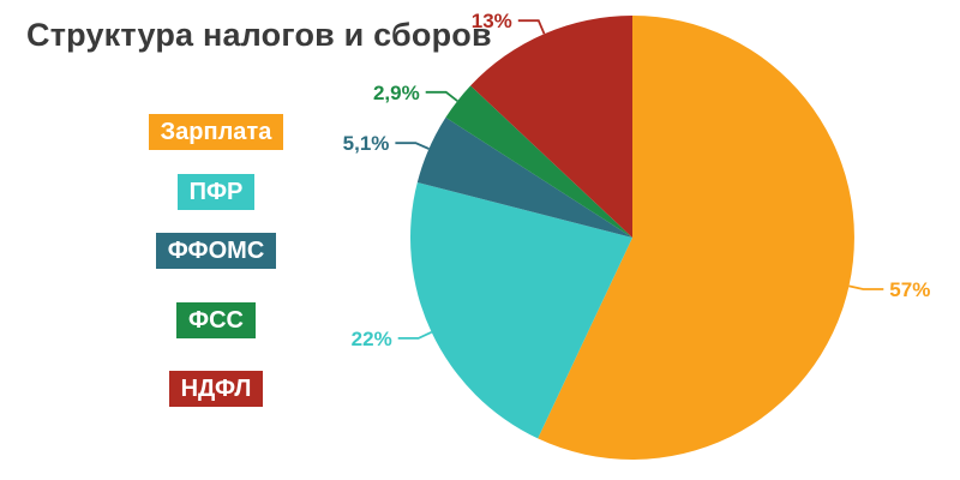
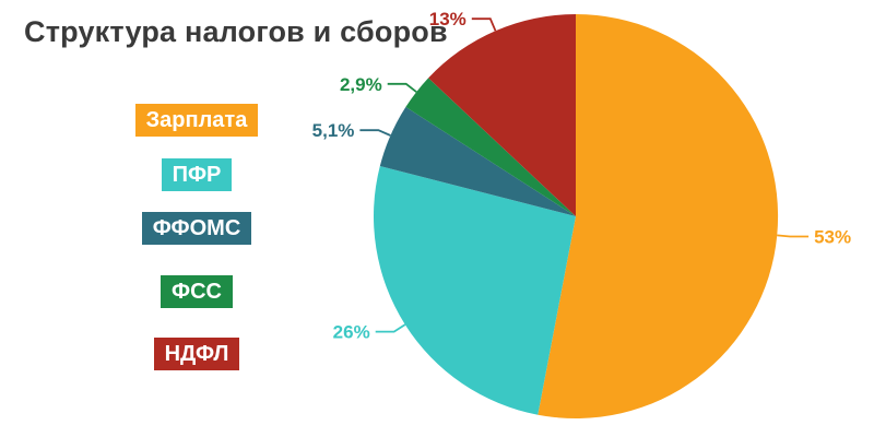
Зарплата: 57% -> 53%
ПФР: 22% -> 26%
